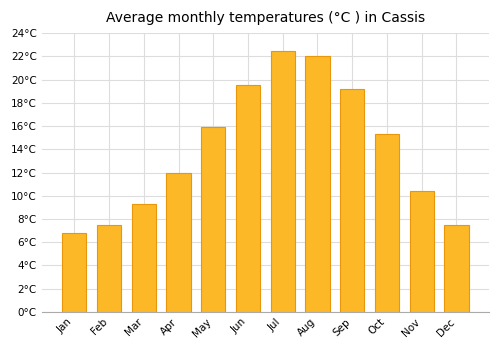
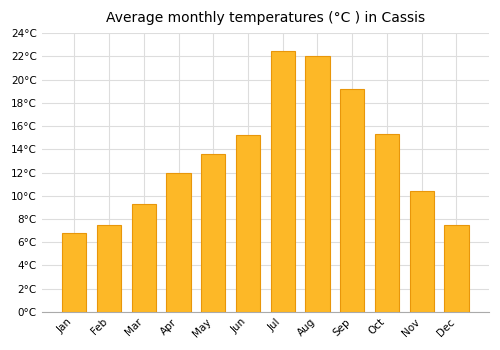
May: 15.9°C -> 13.6°C
Jun: 19.5°C -> 15.2°C
